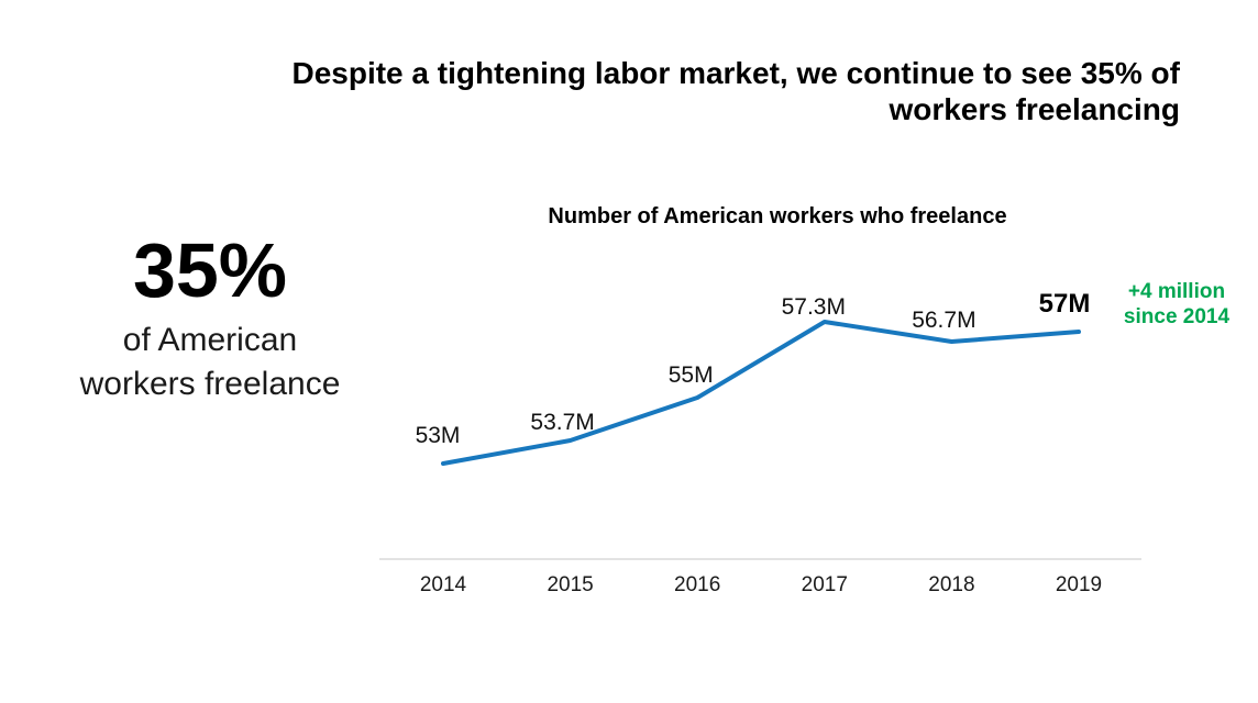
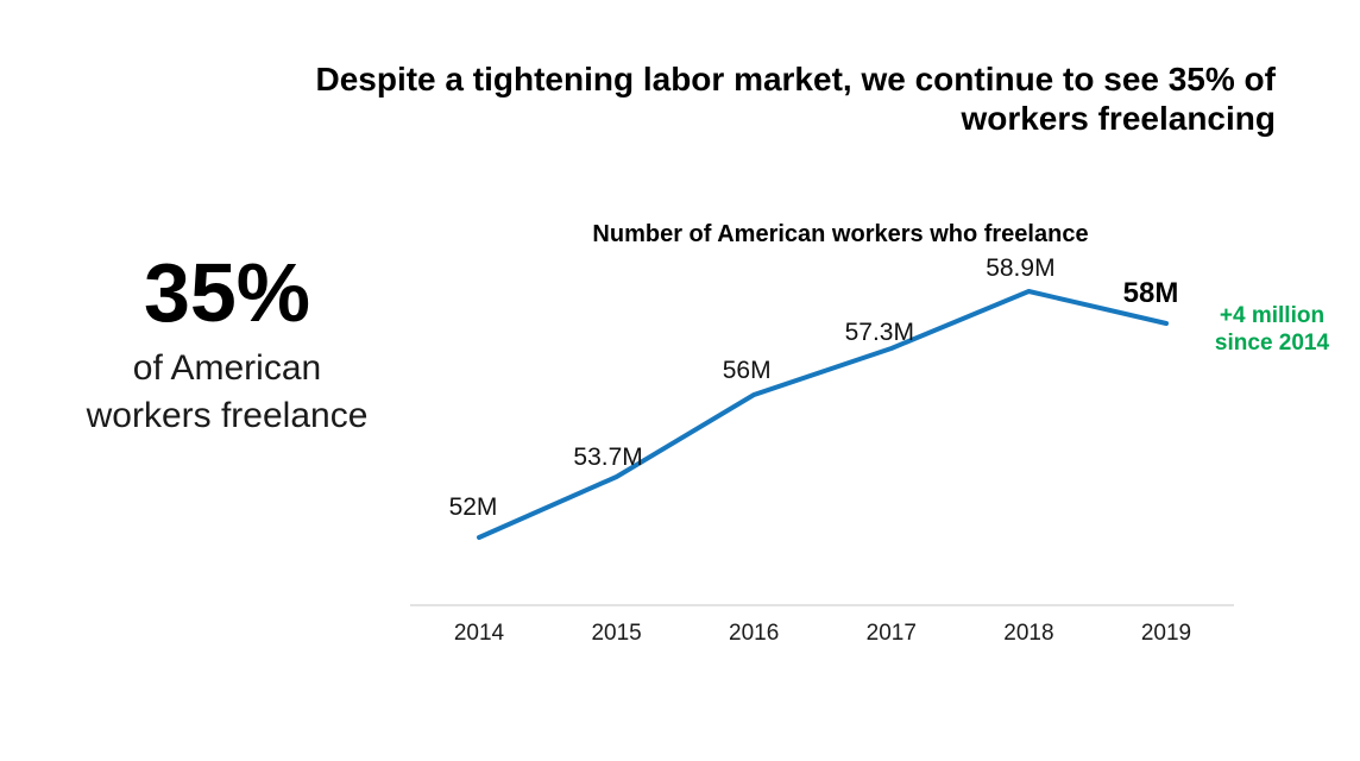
2014: 53M -> 52M
2016: 55M -> 56M
2018: 56.7M -> 58.9M
2019: 57M -> 58M
